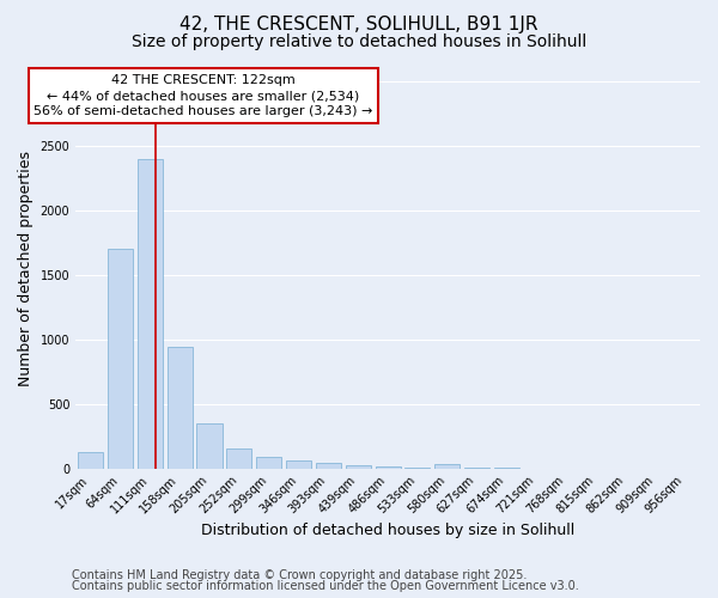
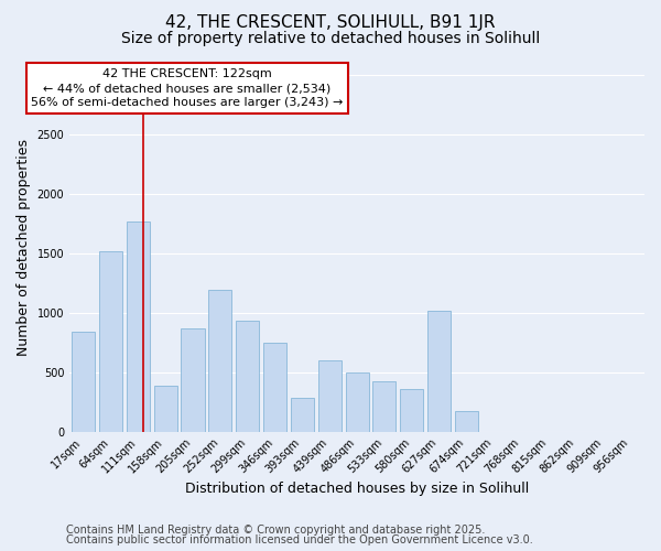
17sqm: 130 -> 840
64sqm: 1700 -> 1520
111sqm: 2400 -> 1770
158sqm: 940 -> 390
205sqm: 350 -> 870
252sqm: 160 -> 1190
299sqm: 90 -> 930
346sqm: 60 -> 750
393sqm: 40 -> 280
439sqm: 20 -> 600
486sqm: 20 -> 500
533sqm: 10 -> 420
580sqm: 30 -> 360
627sqm: 0 -> 1020
674sqm: 0 -> 170
